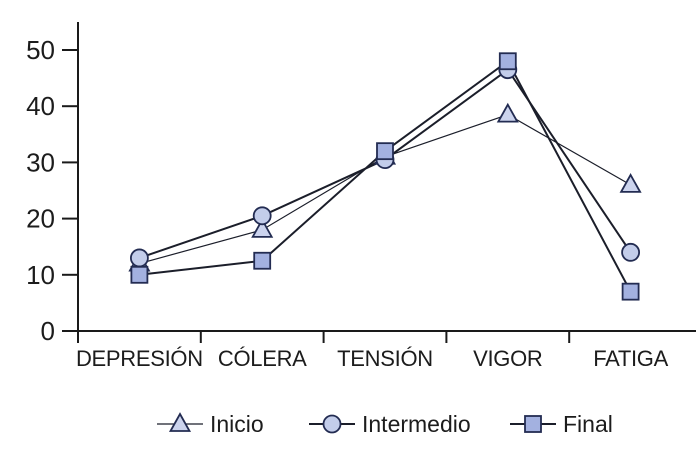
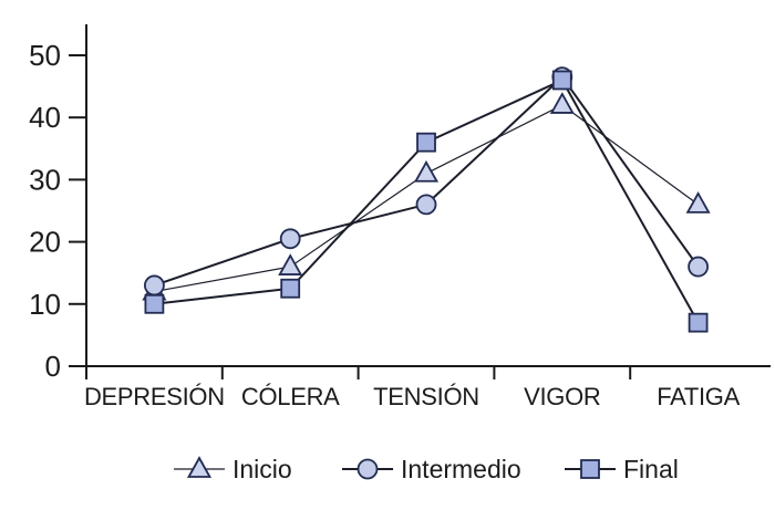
Inicio/CÓLERA: 18 -> 16
Intermedio/TENSIÓN: 30 -> 26
Final/TENSIÓN: 32 -> 36
Inicio/VIGOR: 38 -> 42
Final/VIGOR: 48 -> 46
Intermedio/FATIGA: 14 -> 16
